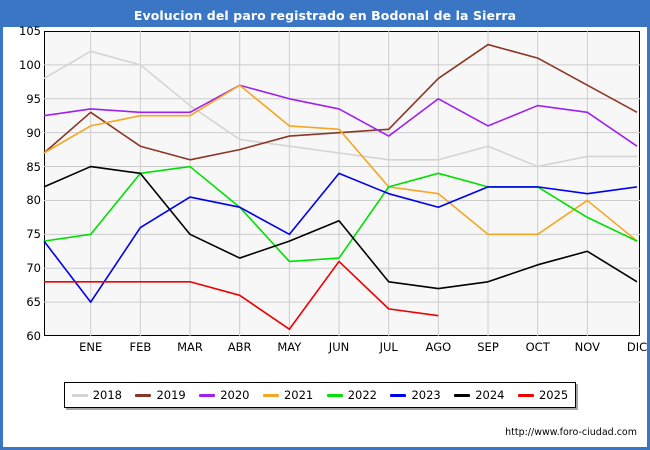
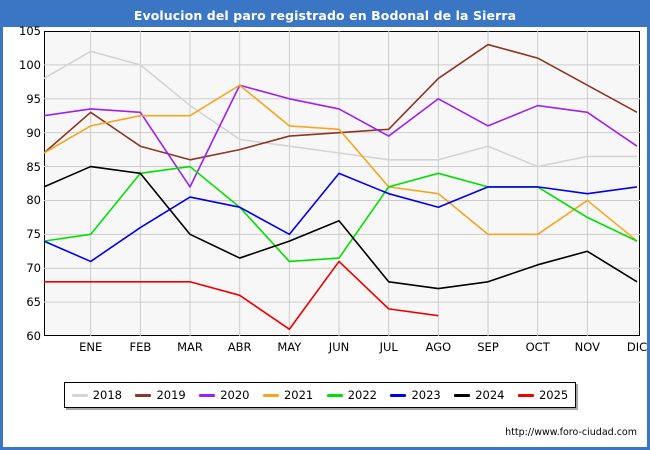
2023/ENE: 65 -> 71
2020/MAR: 93 -> 82
